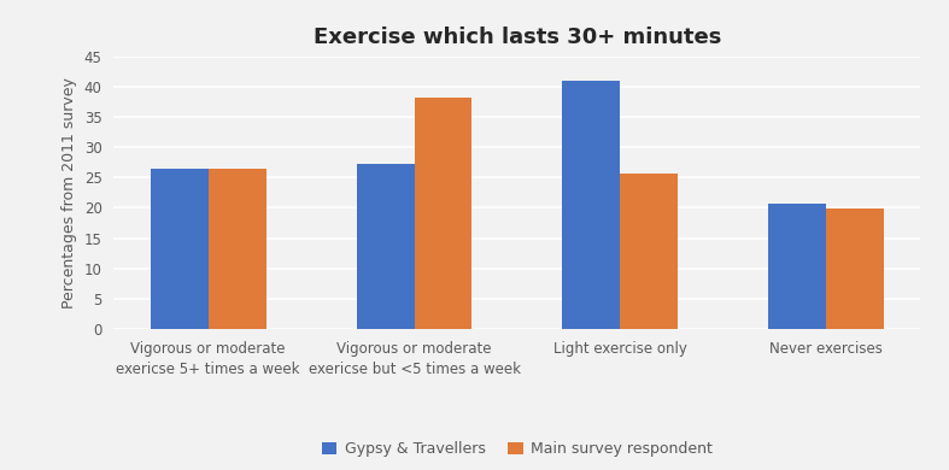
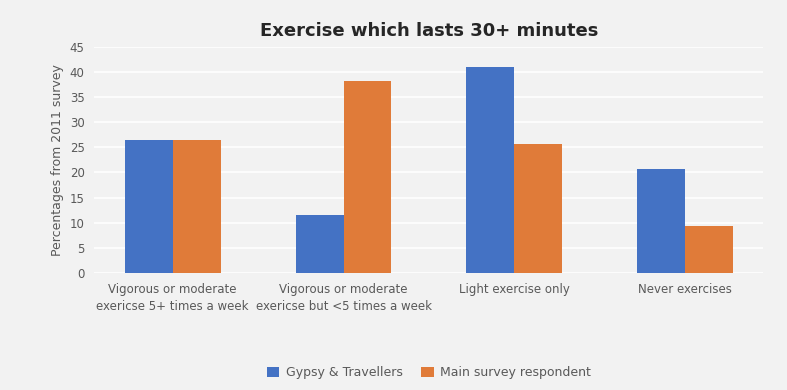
Gypsy & Travellers/Vigorous or moderate exericse but <5 times a week: 27.2 -> 11.6
Main survey respondent/Never exercises: 19.8 -> 9.4
